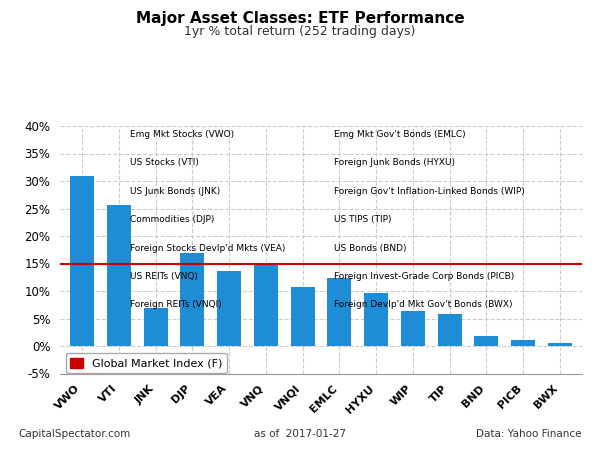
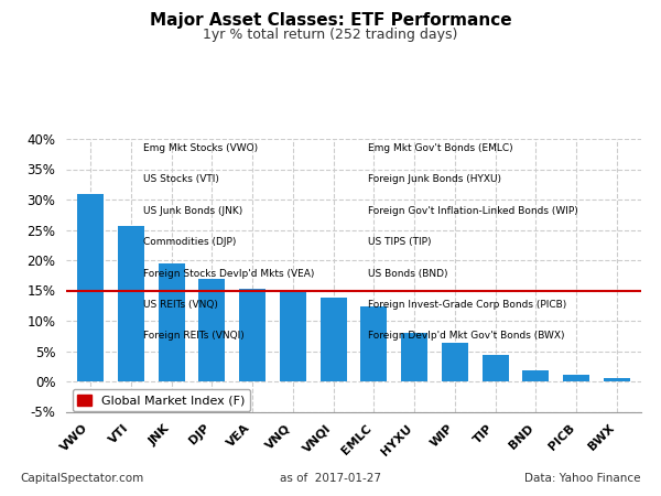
JNK: 7.0% -> 19.5%
VEA: 13.6% -> 15.2%
VNQI: 10.8% -> 13.9%
HYXU: 9.6% -> 8.0%
TIP: 5.8% -> 4.4%
